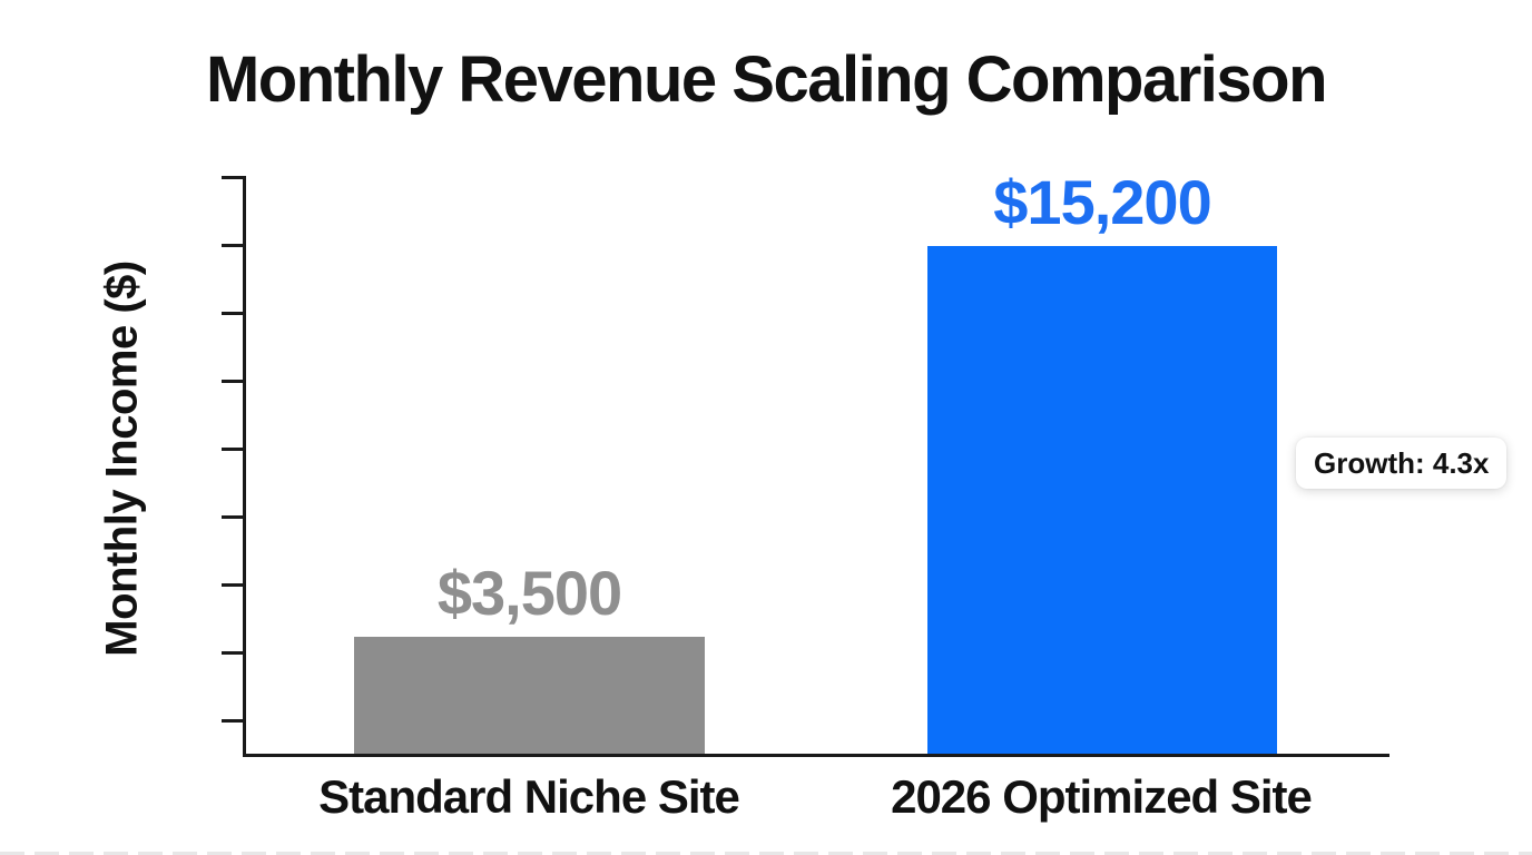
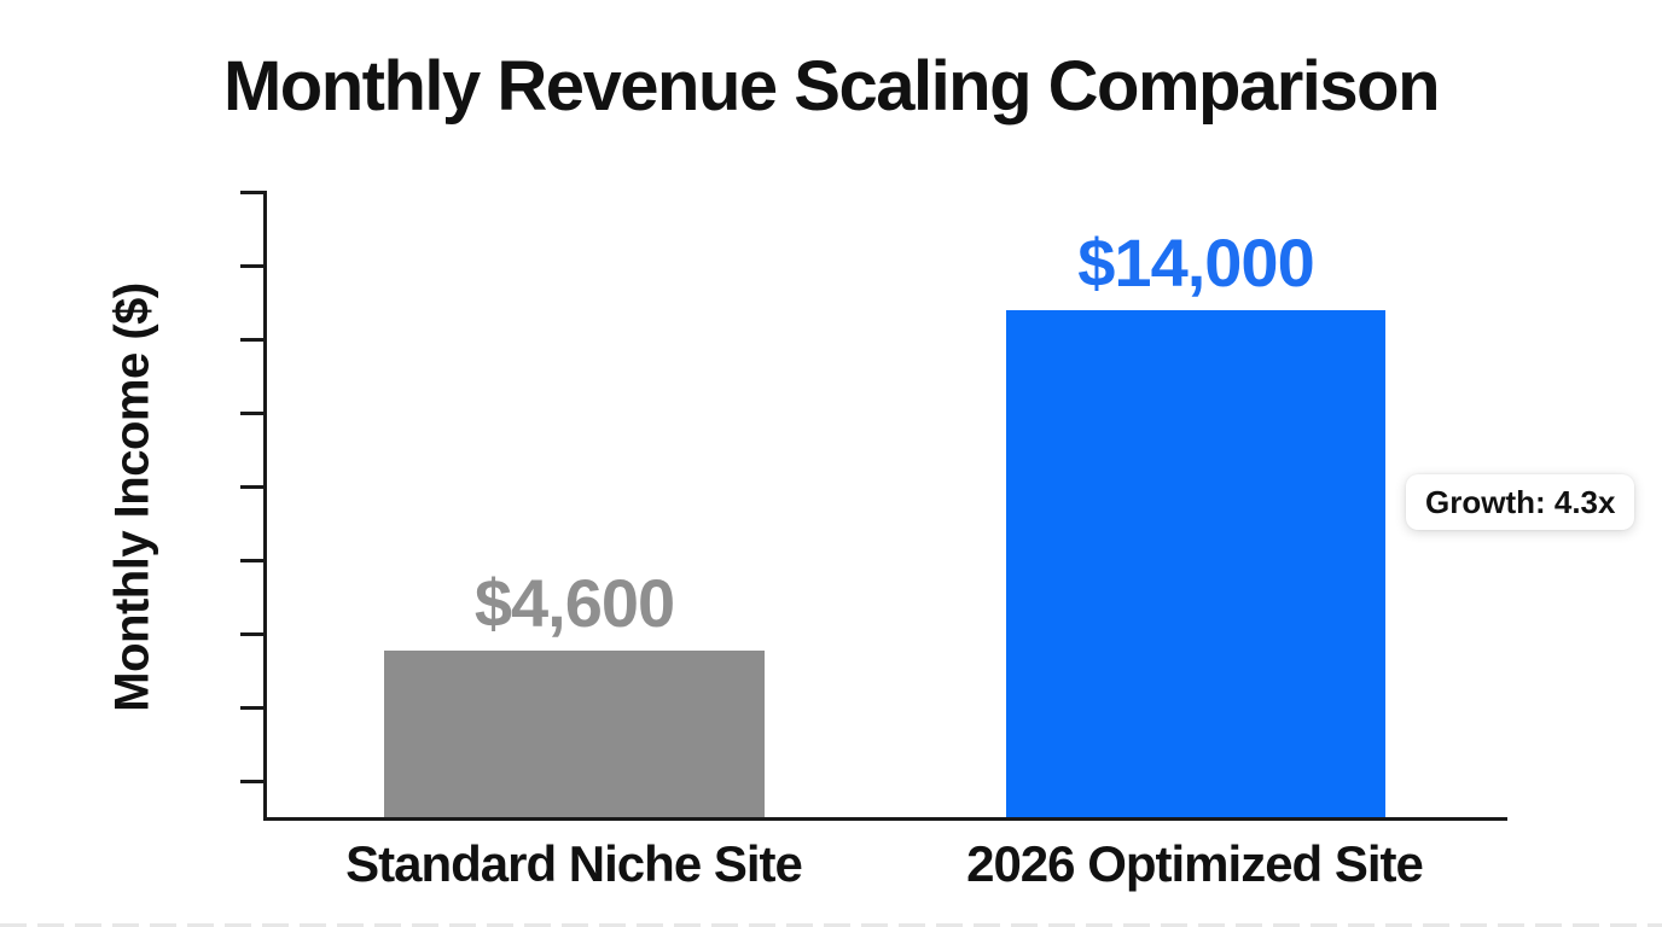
Standard Niche Site: $3,500 -> $4,600
2026 Optimized Site: $15,200 -> $14,000
